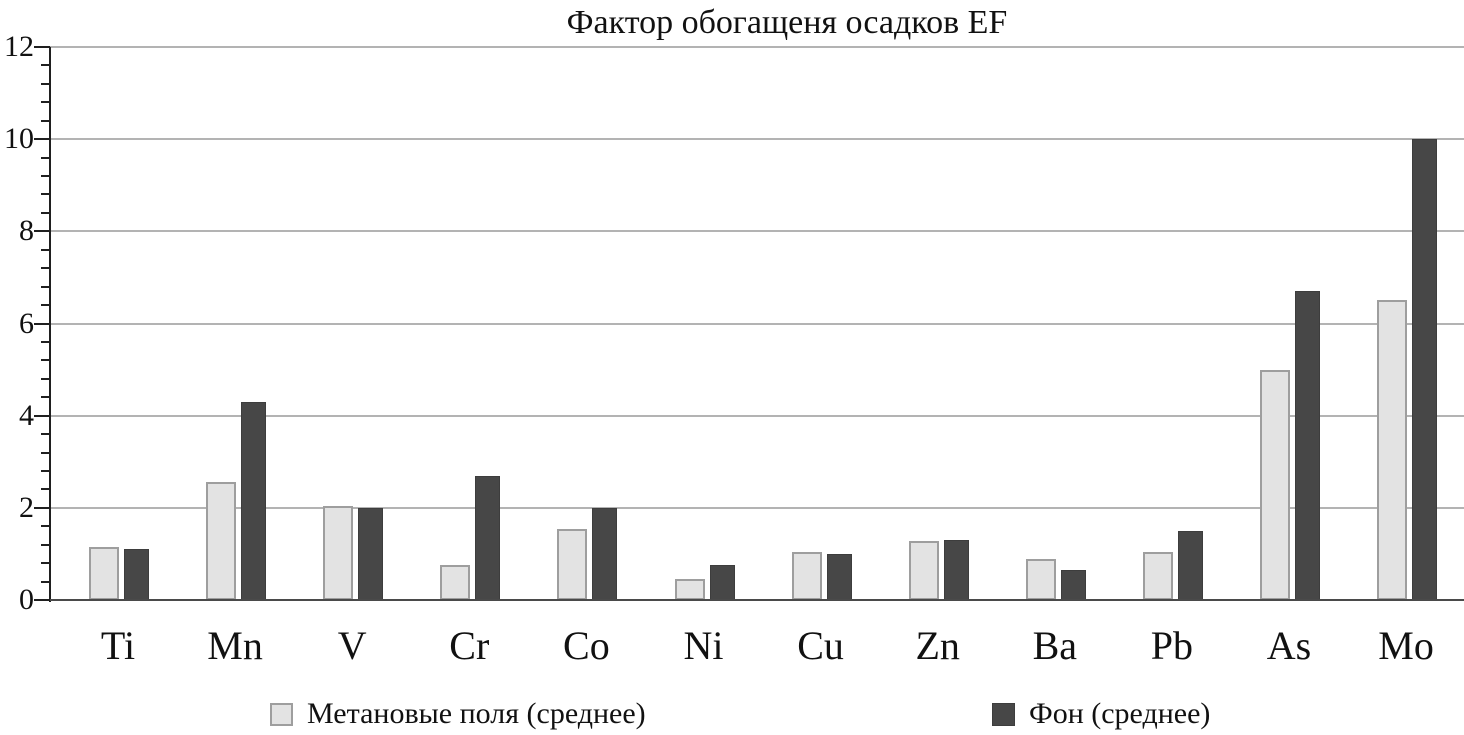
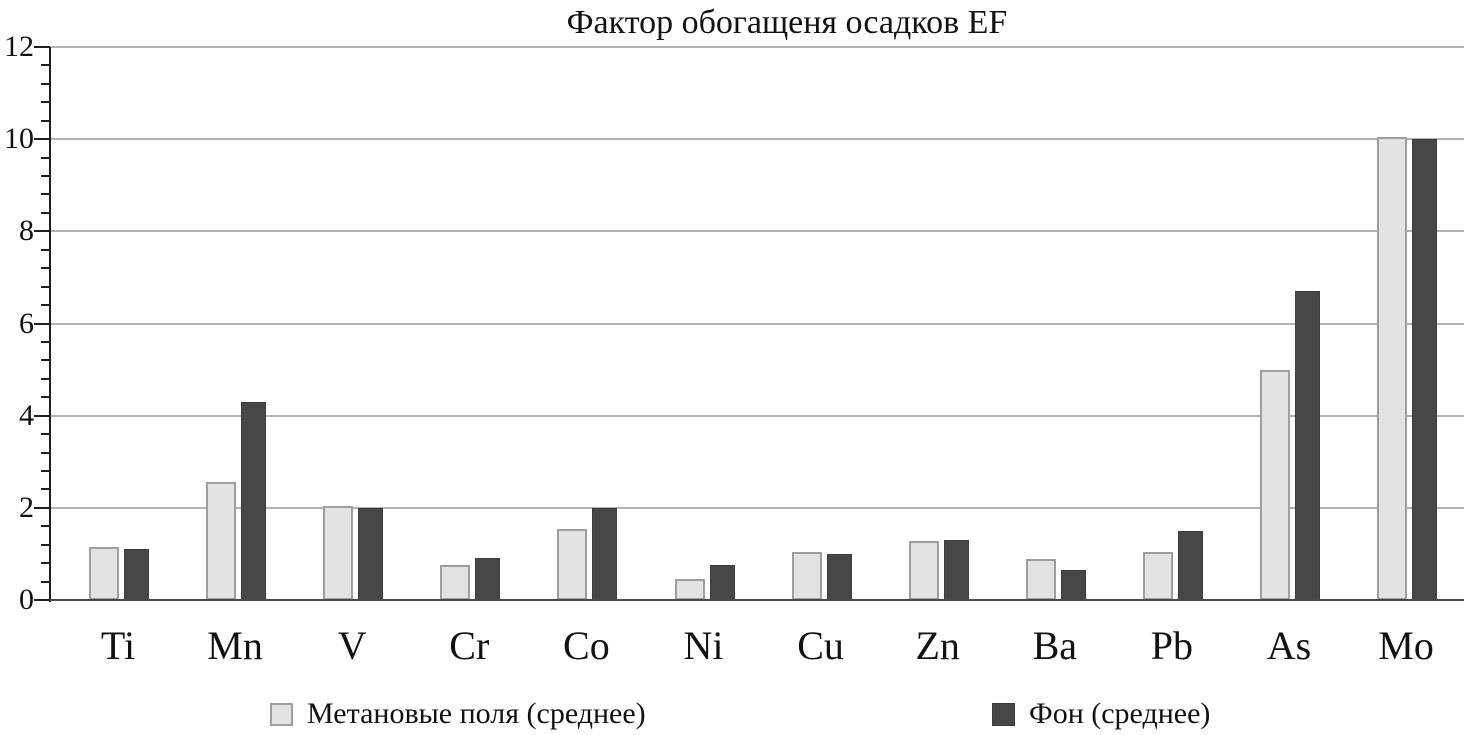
Фон (среднее)/Cr: 2.7 -> 0.9
Метановые поля (среднее)/Mo: 6.5 -> 10.1
